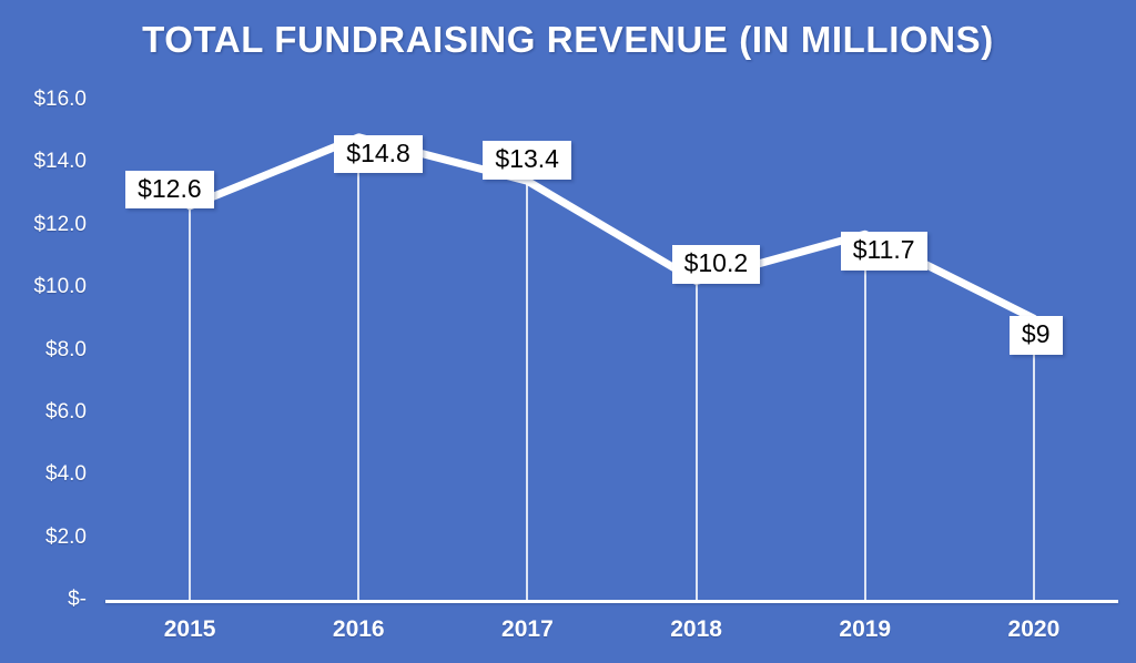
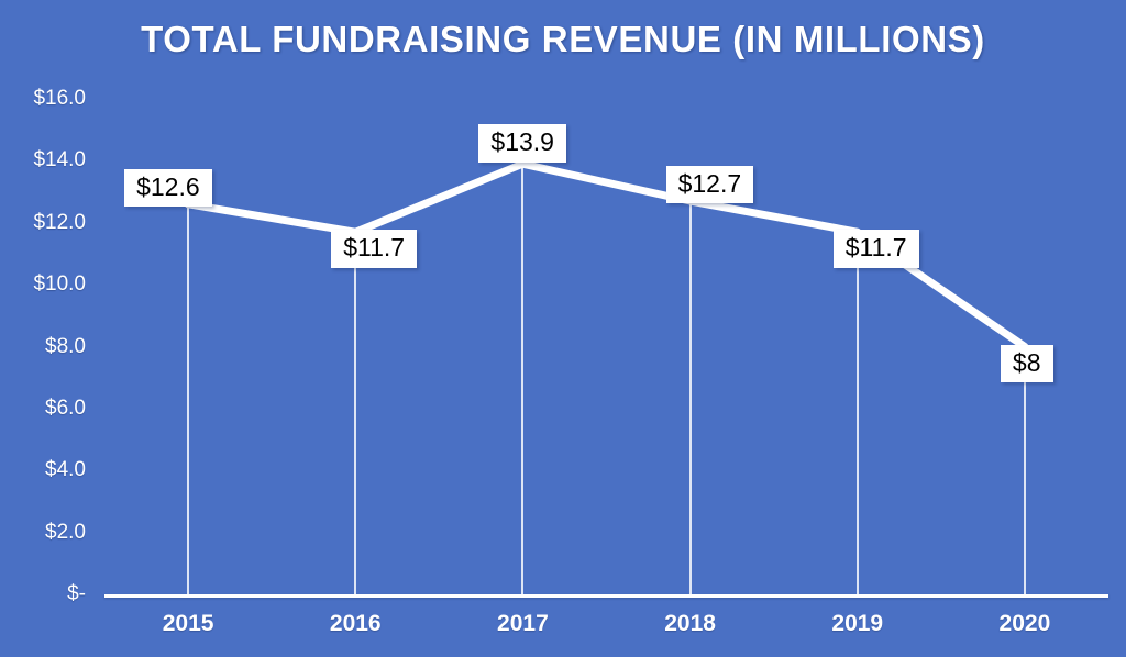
2016: $14.8 -> $11.7
2017: $13.4 -> $13.9
2018: $10.2 -> $12.7
2020: $9 -> $8
